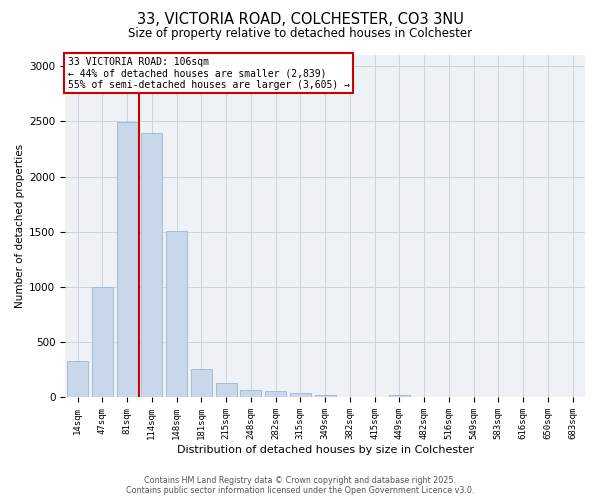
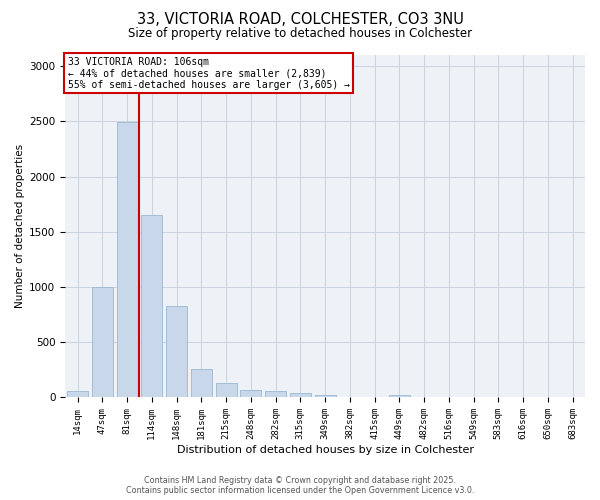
14sqm: 330 -> 60
114sqm: 2390 -> 1650
148sqm: 1510 -> 830
